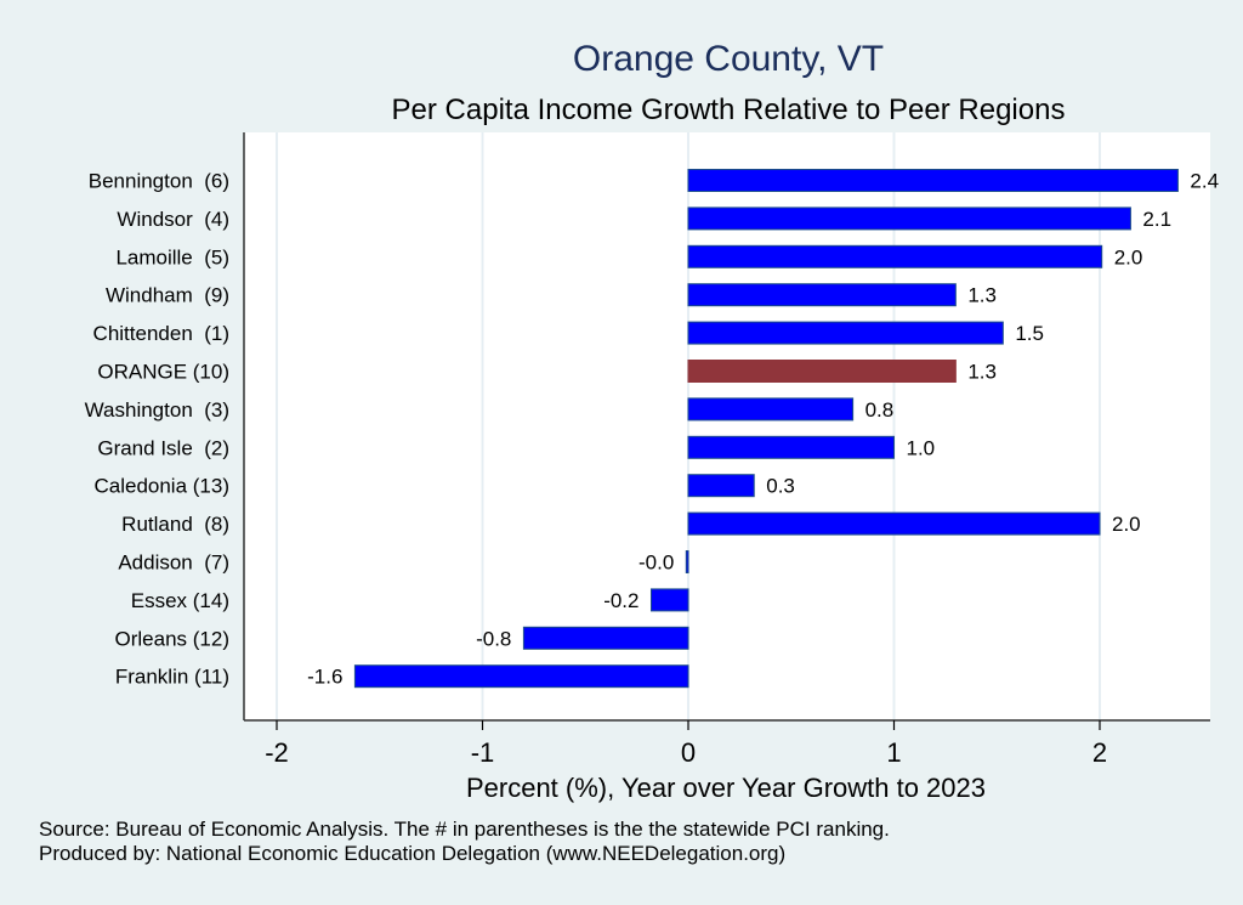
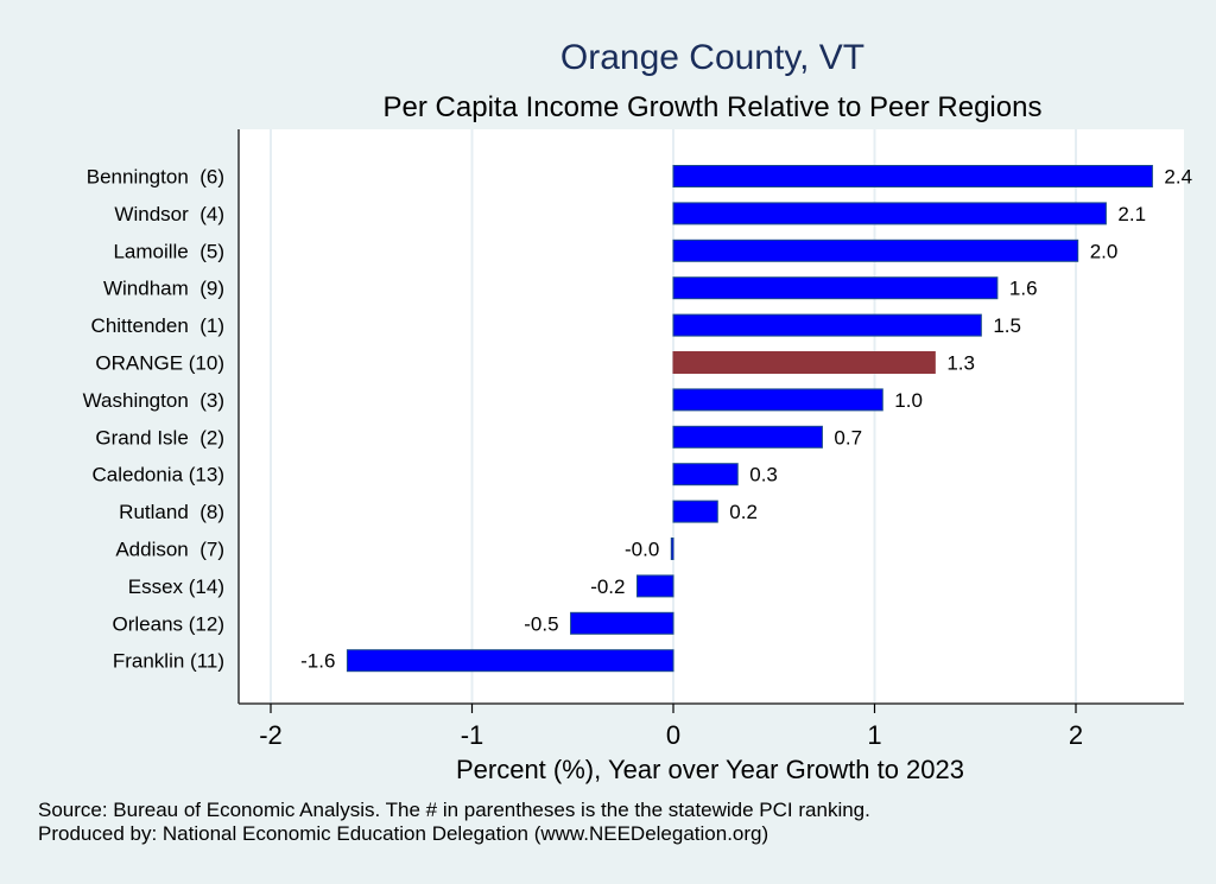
Windham (9): 1.3 -> 1.6
Washington (3): 0.8 -> 1.0
Grand Isle (2): 1.0 -> 0.7
Rutland (8): 2.0 -> 0.2
Orleans (12): -0.8 -> -0.5
